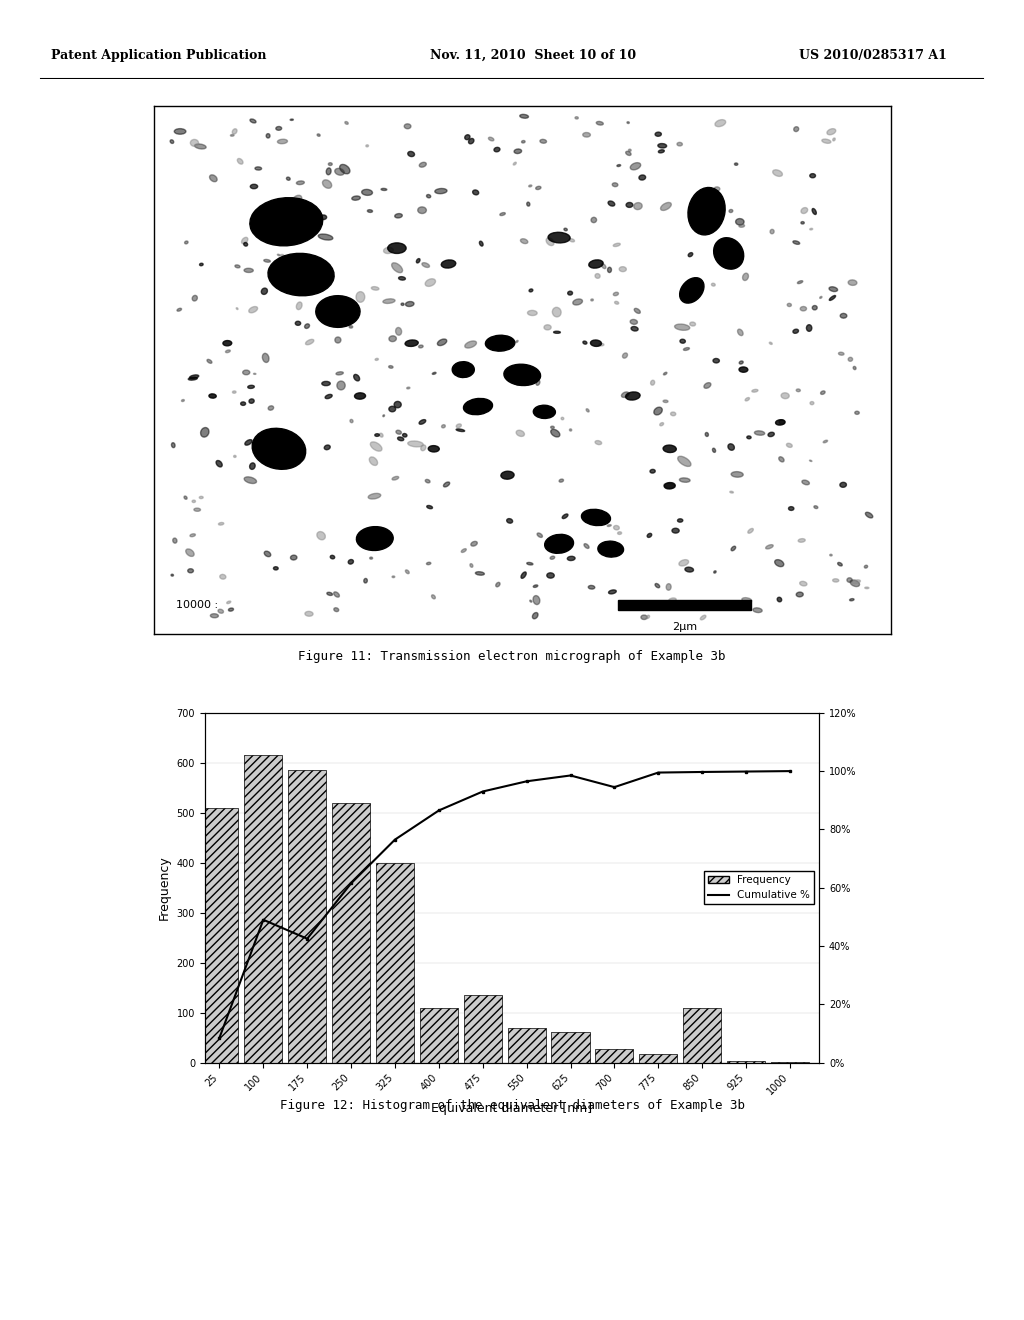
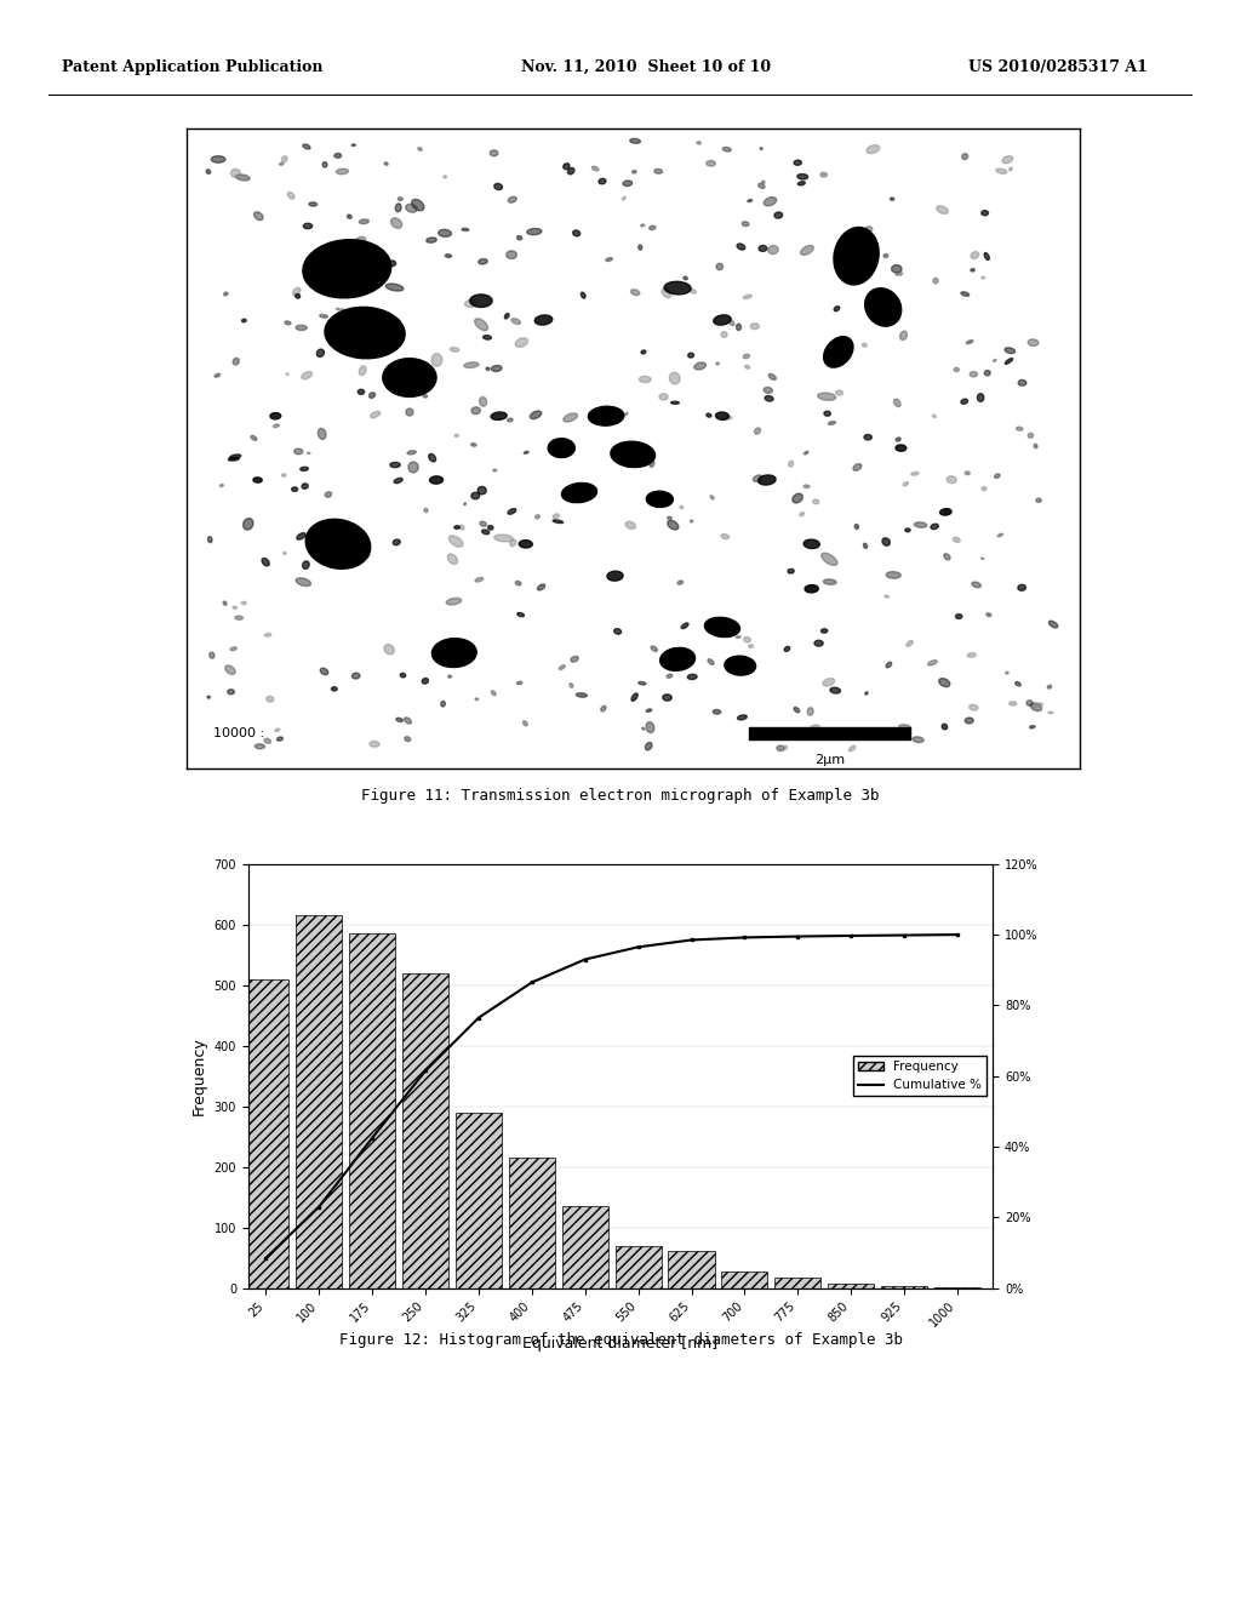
Cumulative %/100: 49.0% -> 23.0%
Frequency/325: 400 -> 290
Frequency/400: 110 -> 215
Cumulative %/700: 94.5% -> 99.2%
Frequency/850: 110 -> 8
